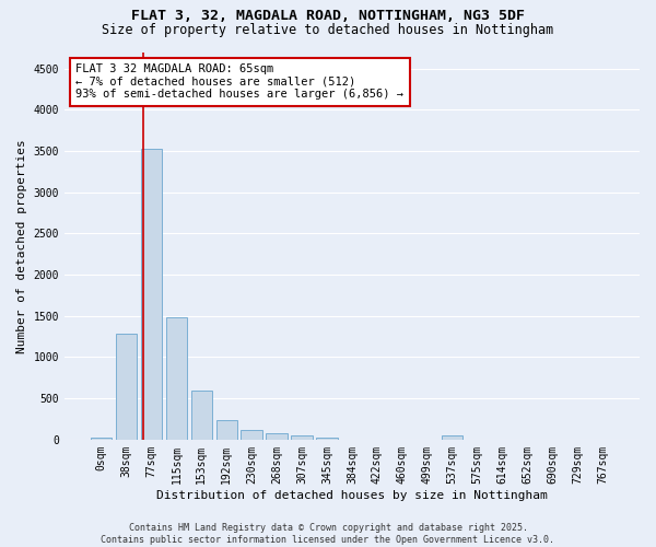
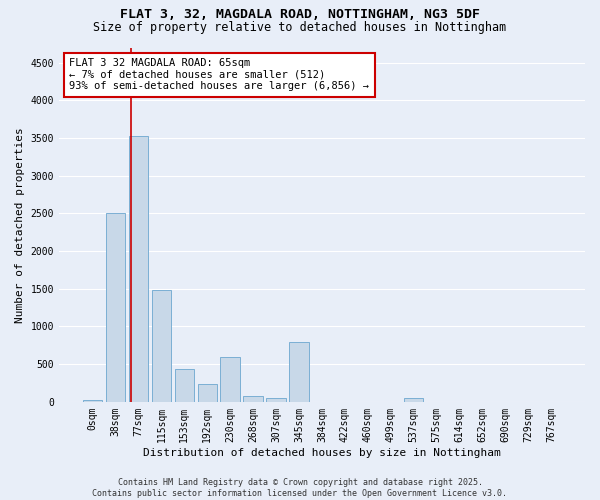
38sqm: 1280 -> 2500
153sqm: 590 -> 440
230sqm: 120 -> 600
345sqm: 20 -> 800
